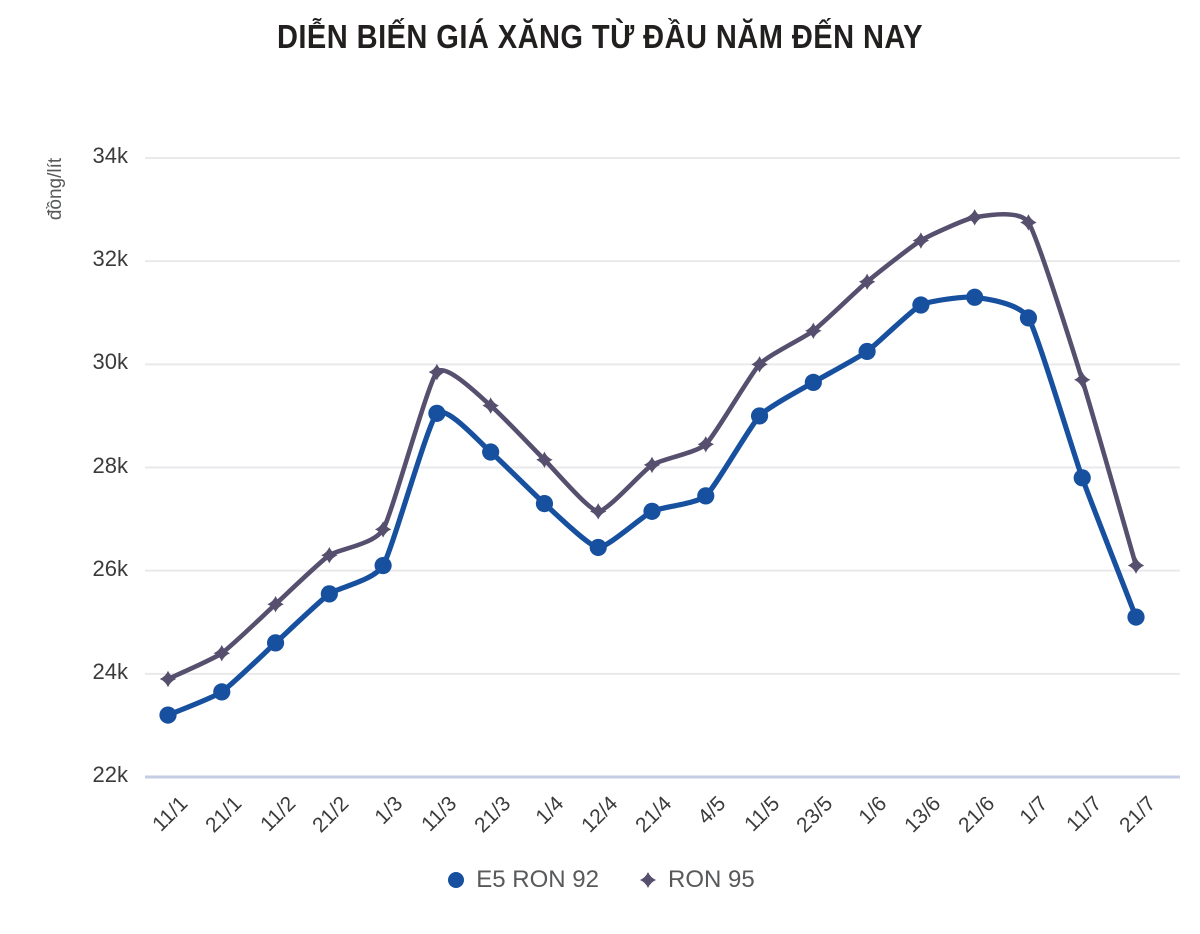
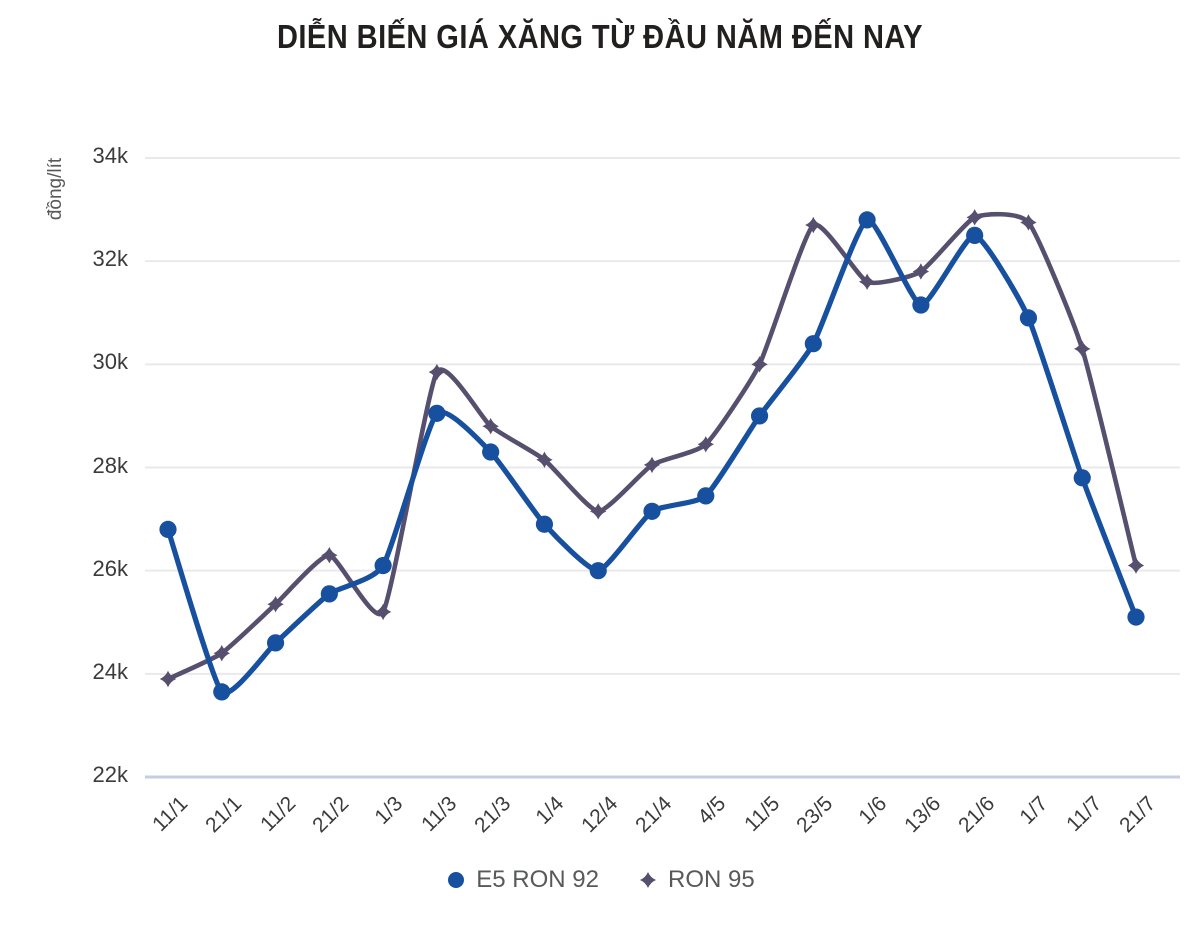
E5 RON 92/11/1: 23.2k -> 26.8k
RON 95/1/3: 26.8k -> 25.2k
RON 95/21/3: 29.2k -> 28.8k
E5 RON 92/1/4: 27.3k -> 26.9k
E5 RON 92/12/4: 26.4k -> 26.0k
E5 RON 92/23/5: 29.6k -> 30.4k
RON 95/23/5: 30.6k -> 32.7k
E5 RON 92/1/6: 30.2k -> 32.8k
RON 95/13/6: 32.4k -> 31.8k
E5 RON 92/21/6: 31.3k -> 32.5k
RON 95/11/7: 29.7k -> 30.3k
